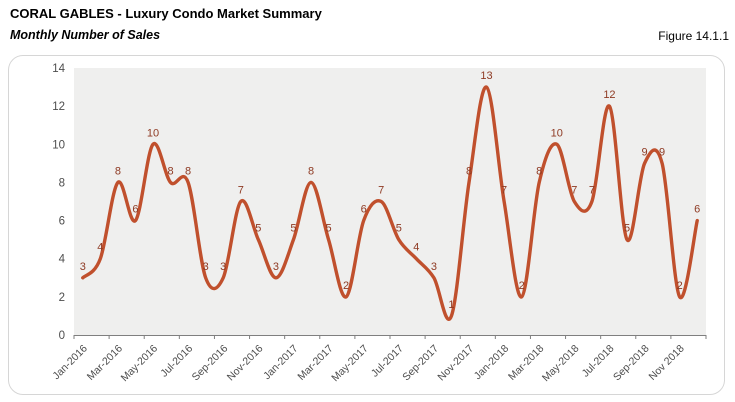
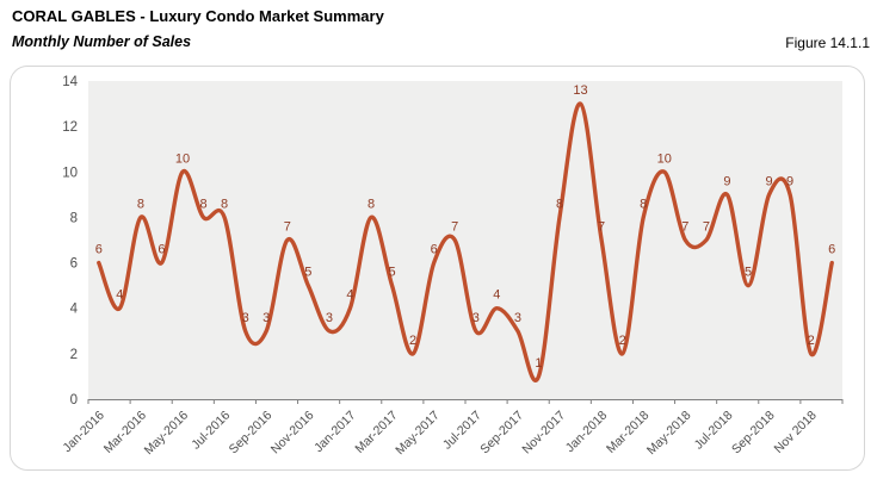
Jan-2016: 3 -> 6
Jan-2017: 5 -> 4
Jul-2017: 5 -> 3
Jul-2018: 12 -> 9
